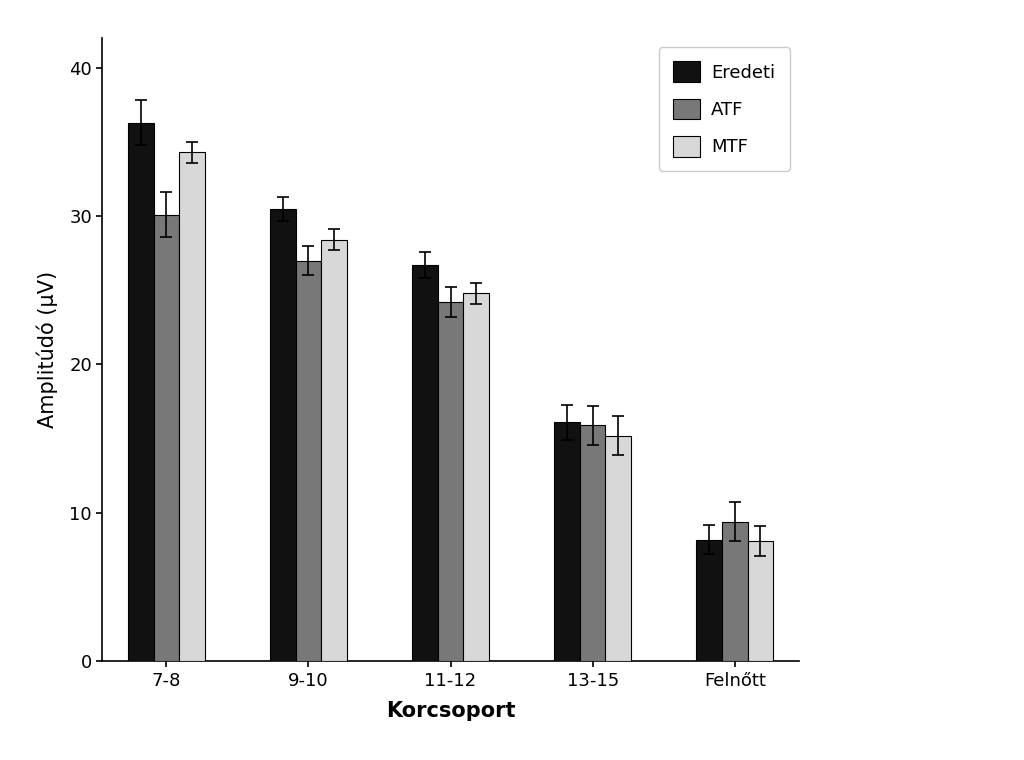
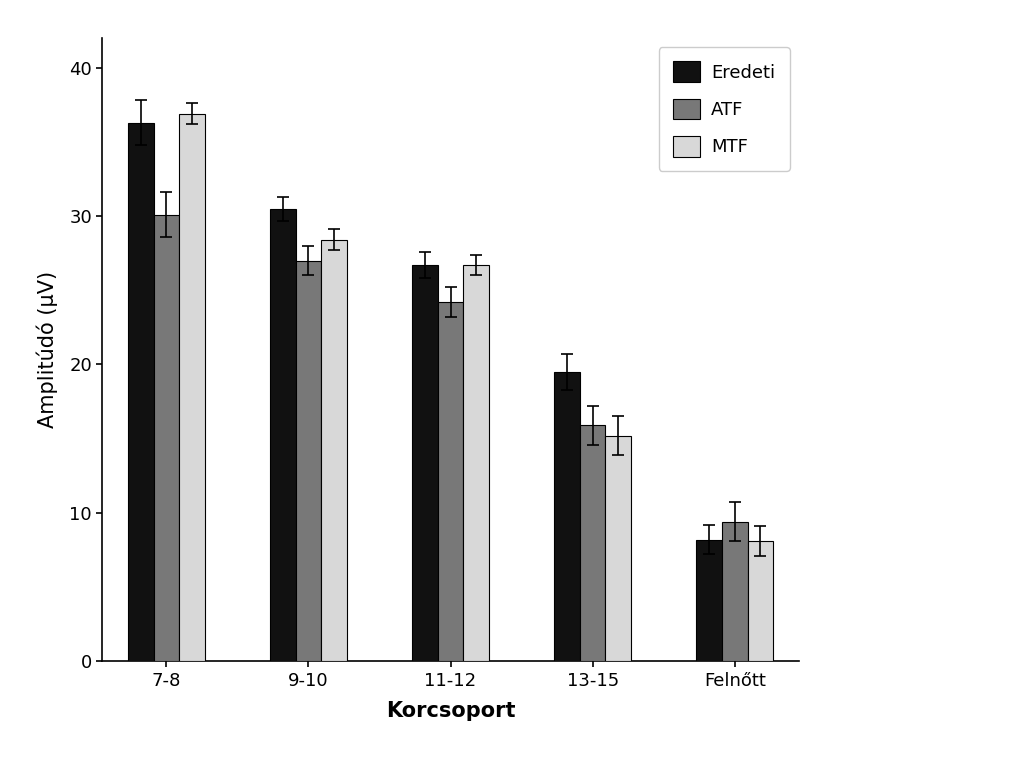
MTF/7-8: 34.3 -> 36.9
MTF/11-12: 24.8 -> 26.7
Eredeti/13-15: 16.1 -> 19.5
